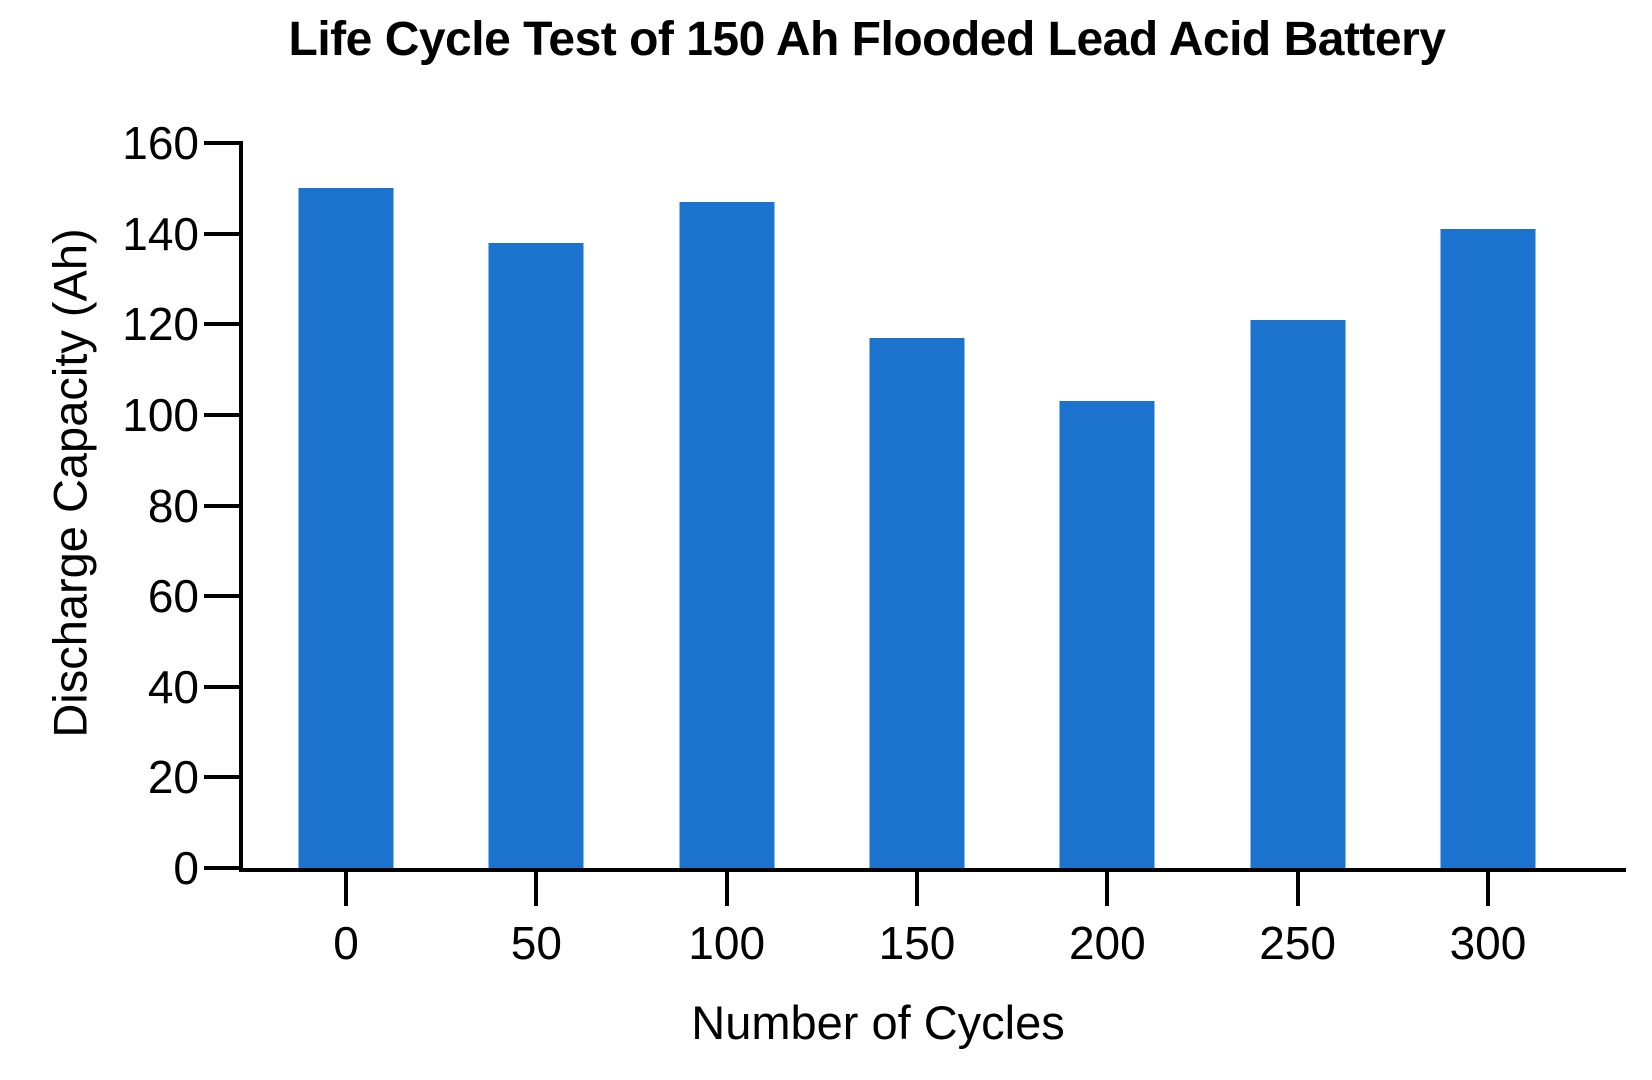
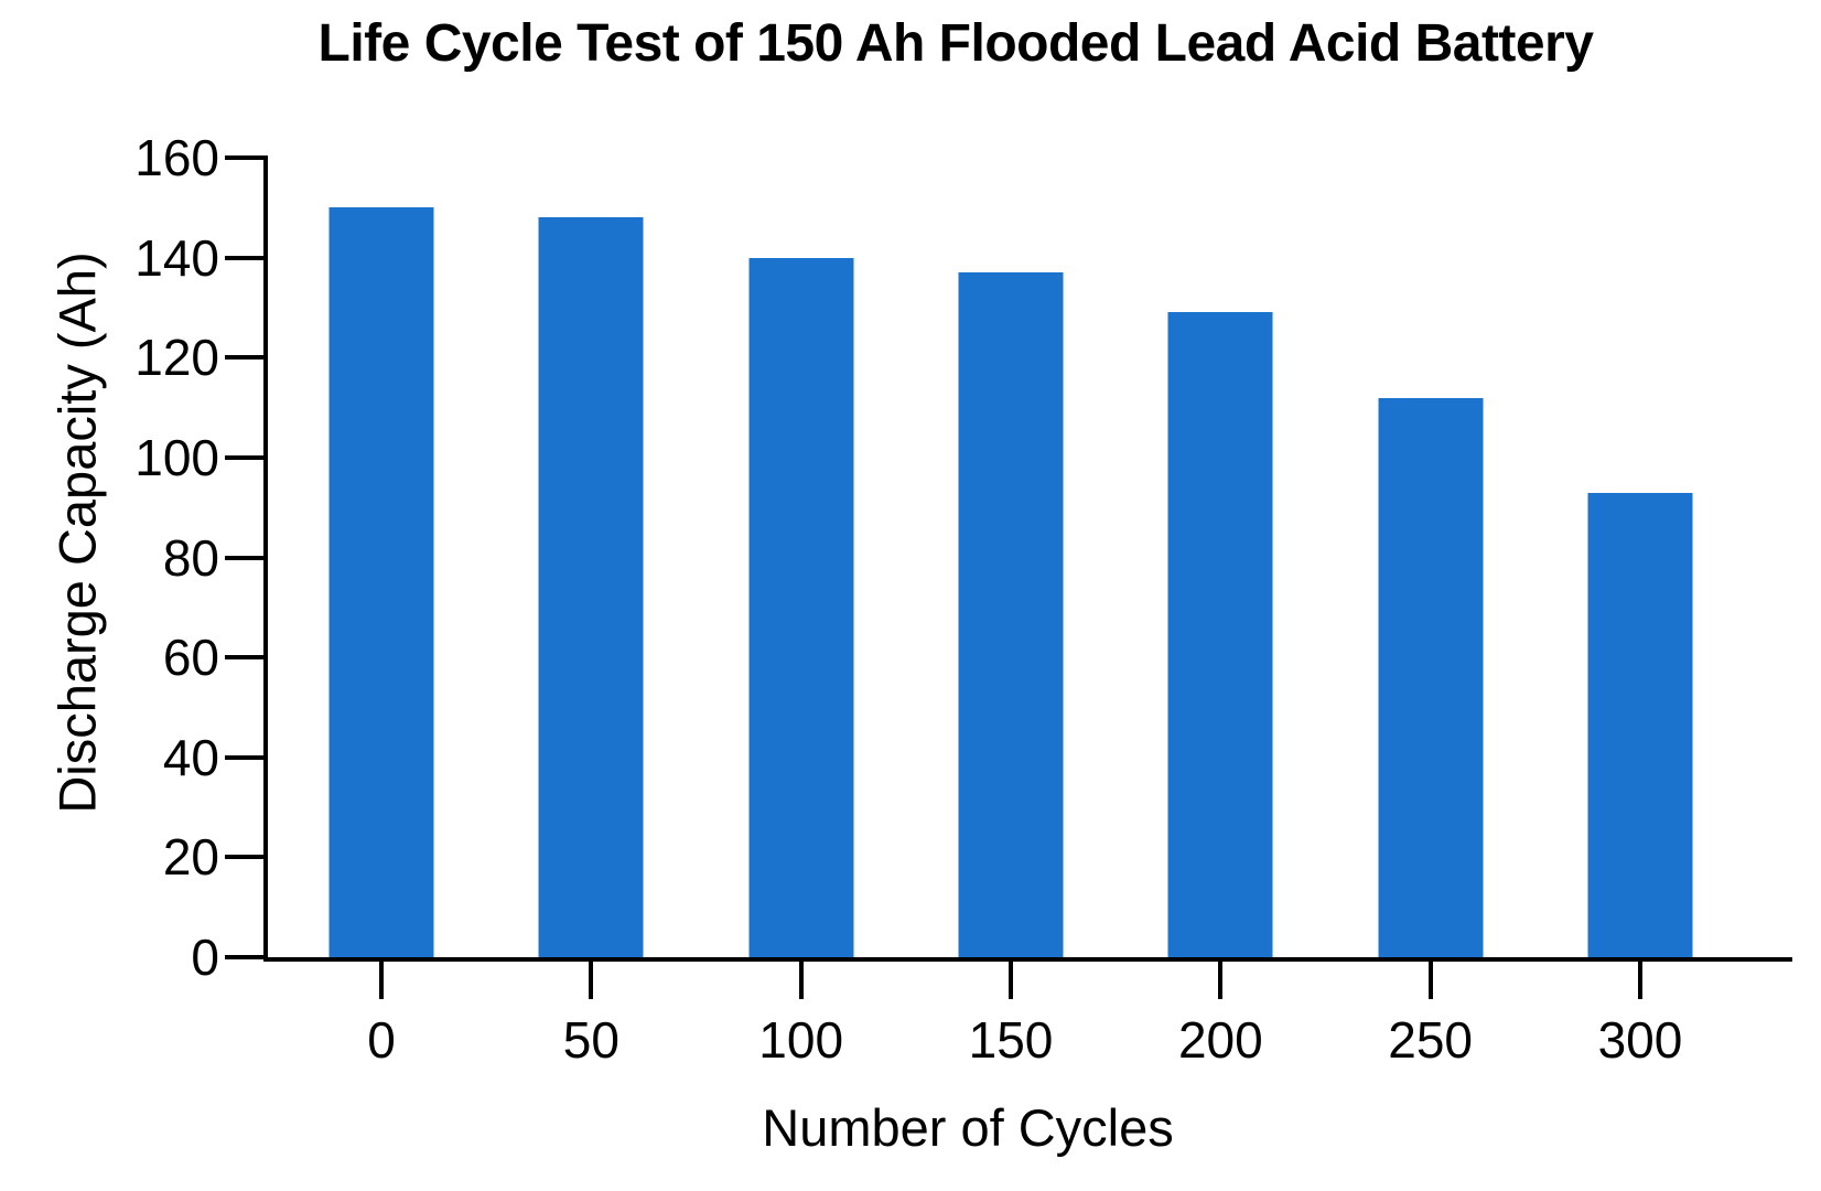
50: 138 -> 148
100: 147 -> 140
150: 117 -> 137
200: 103 -> 129
250: 121 -> 112
300: 141 -> 93
